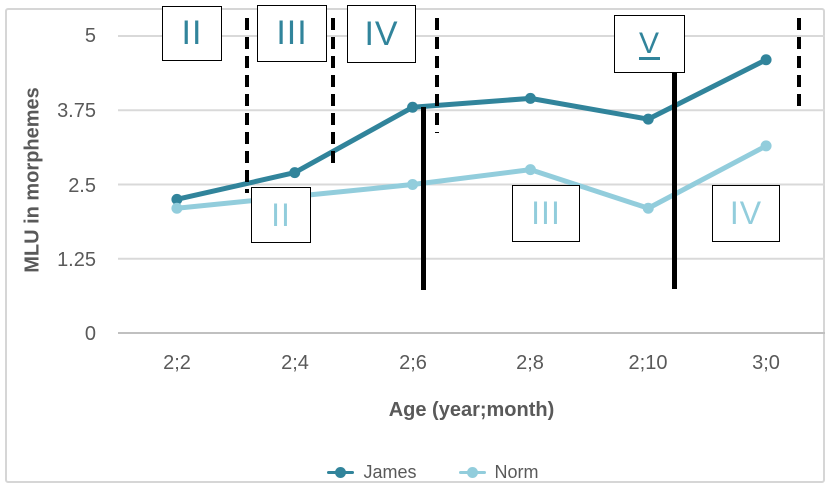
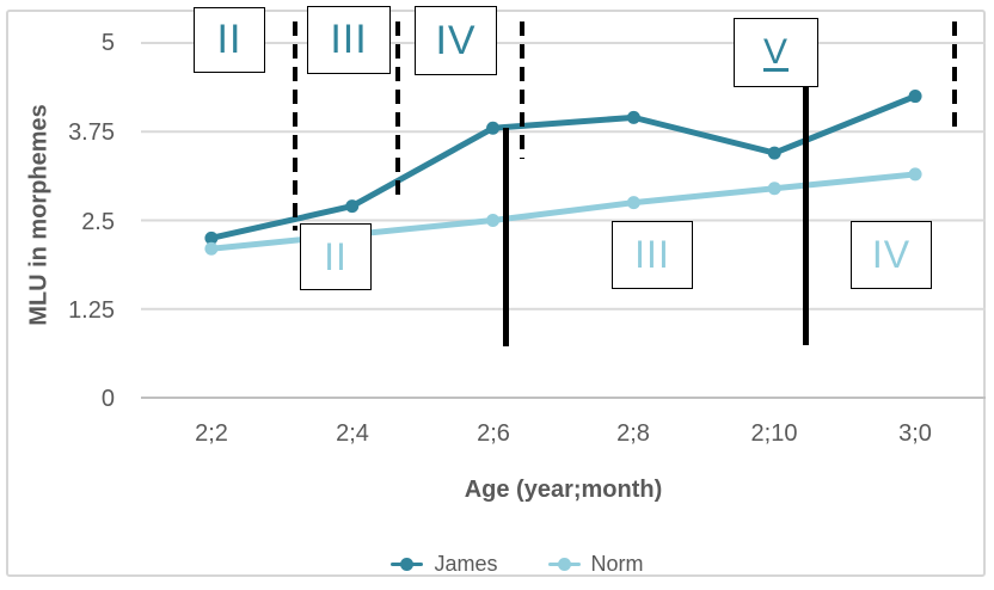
James/2;10: 3.6 -> 3.5
Norm/2;10: 2.1 -> 3.0
James/3;0: 4.6 -> 4.2
